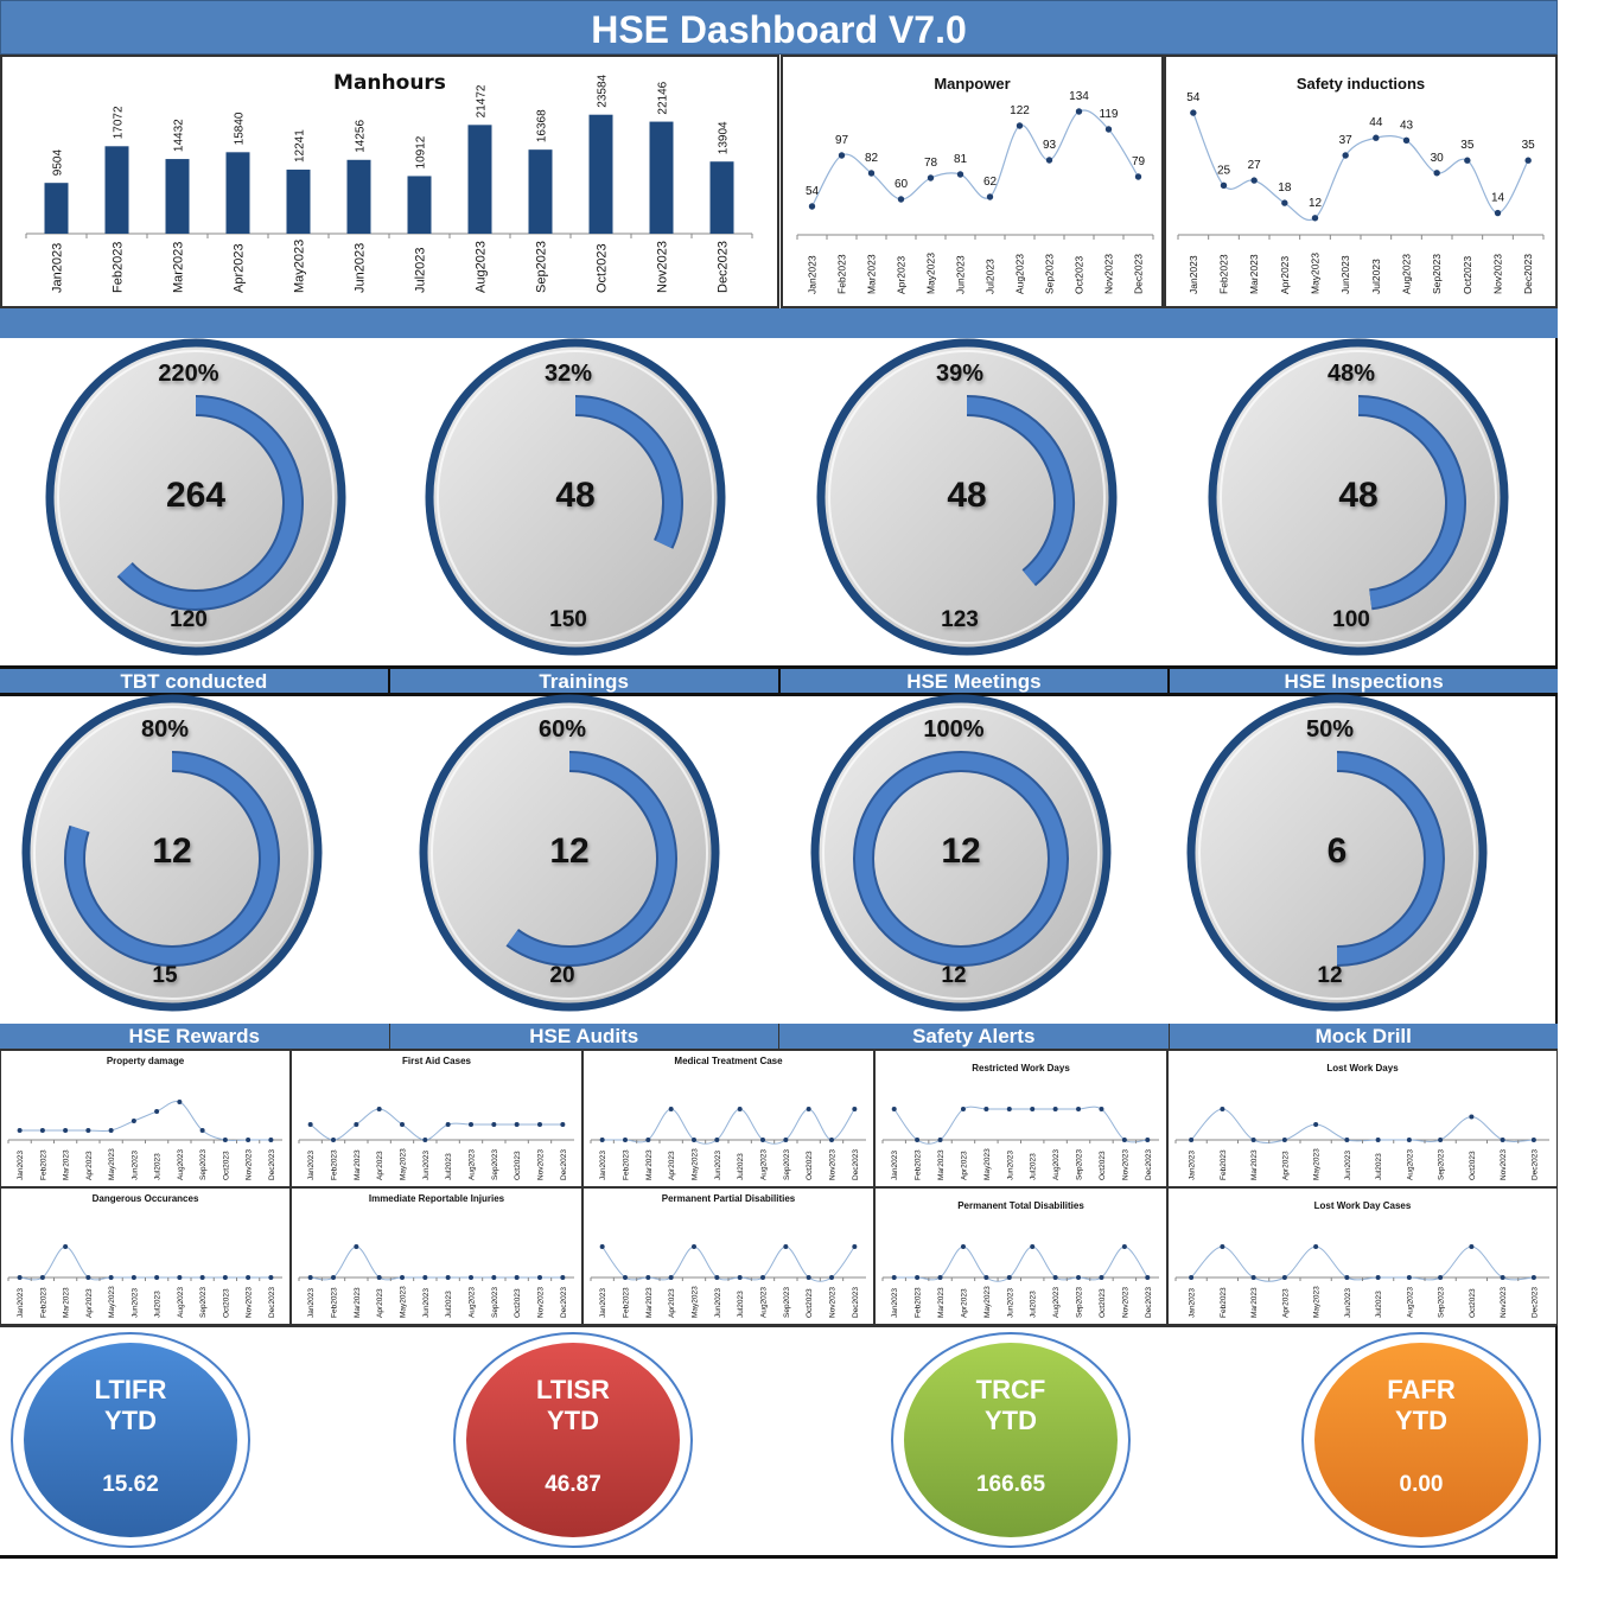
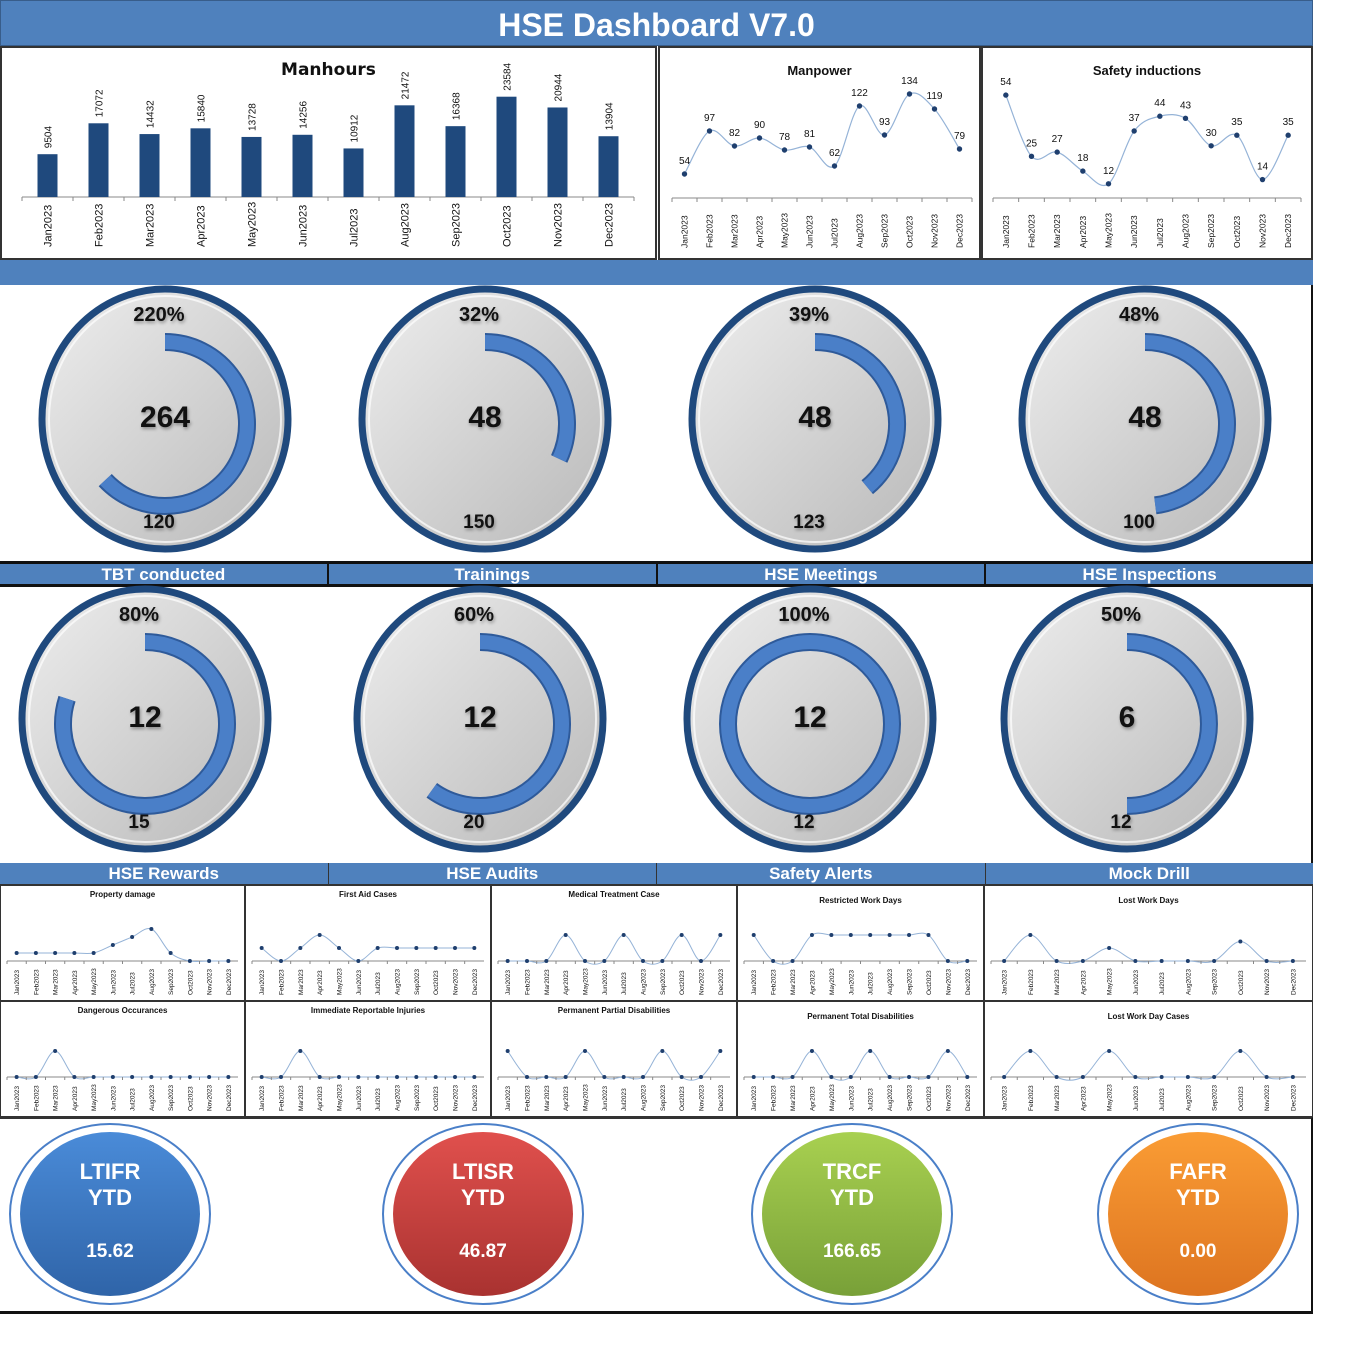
Manhours/May2023: 12241 -> 13728
Manhours/Nov2023: 22146 -> 20944
Manpower/Apr2023: 60 -> 90
